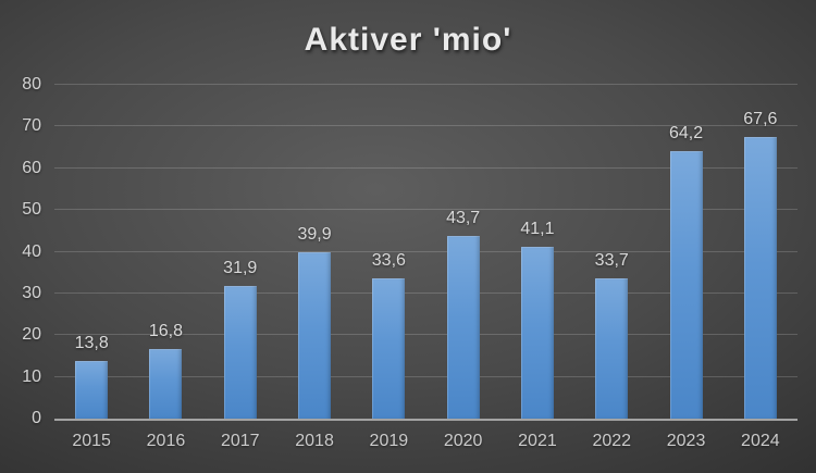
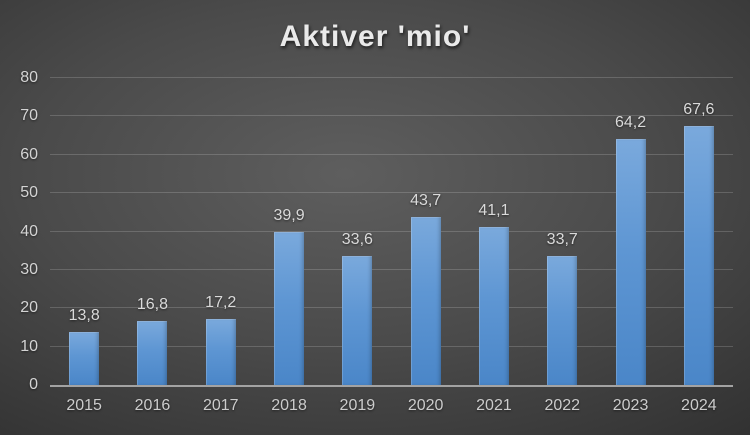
2017: 31,9 -> 17,2
